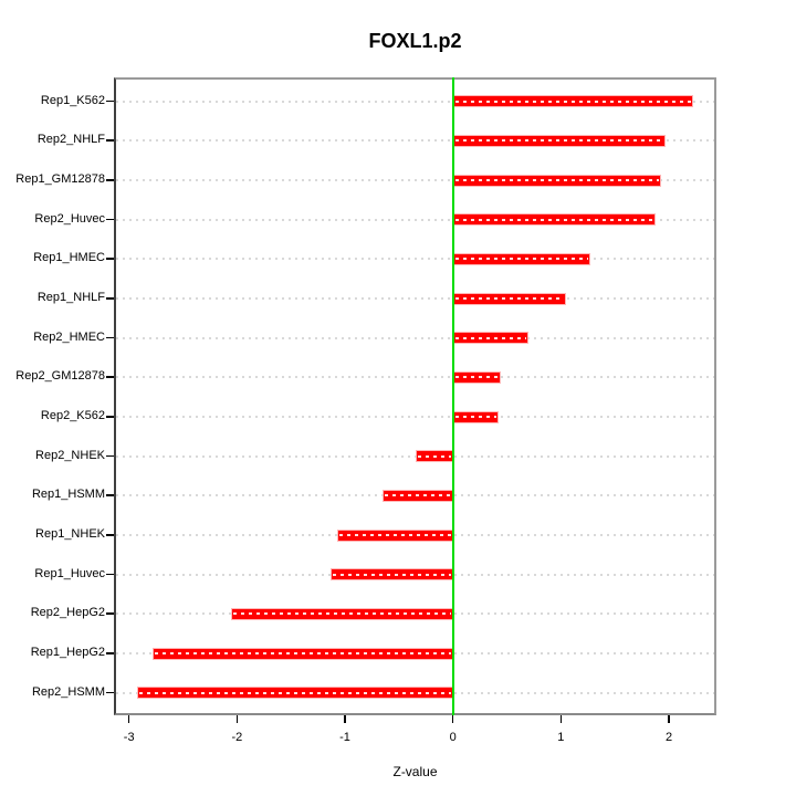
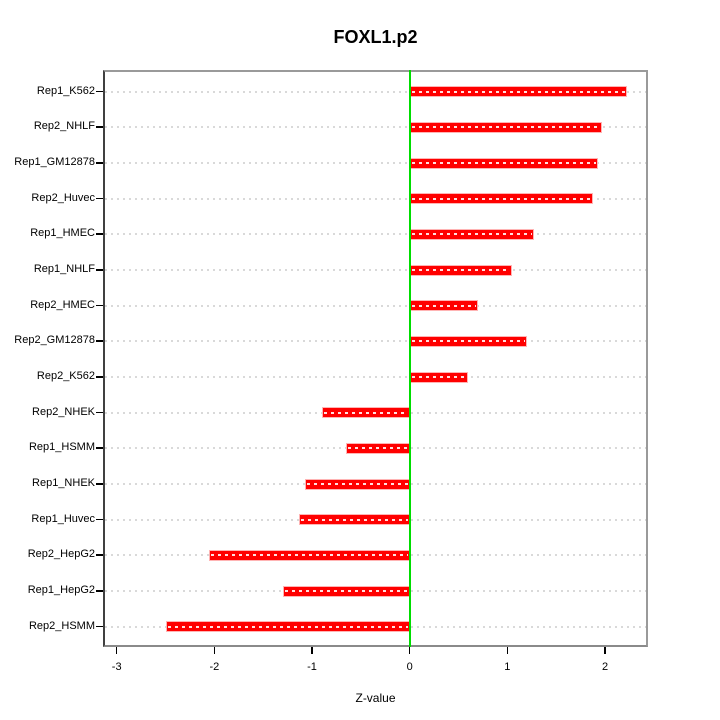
Rep2_GM12878: 0.4 -> 1.2
Rep2_K562: 0.4 -> 0.6
Rep2_NHEK: -0.3 -> -0.9
Rep1_HepG2: -2.8 -> -1.3
Rep2_HSMM: -2.9 -> -2.5
